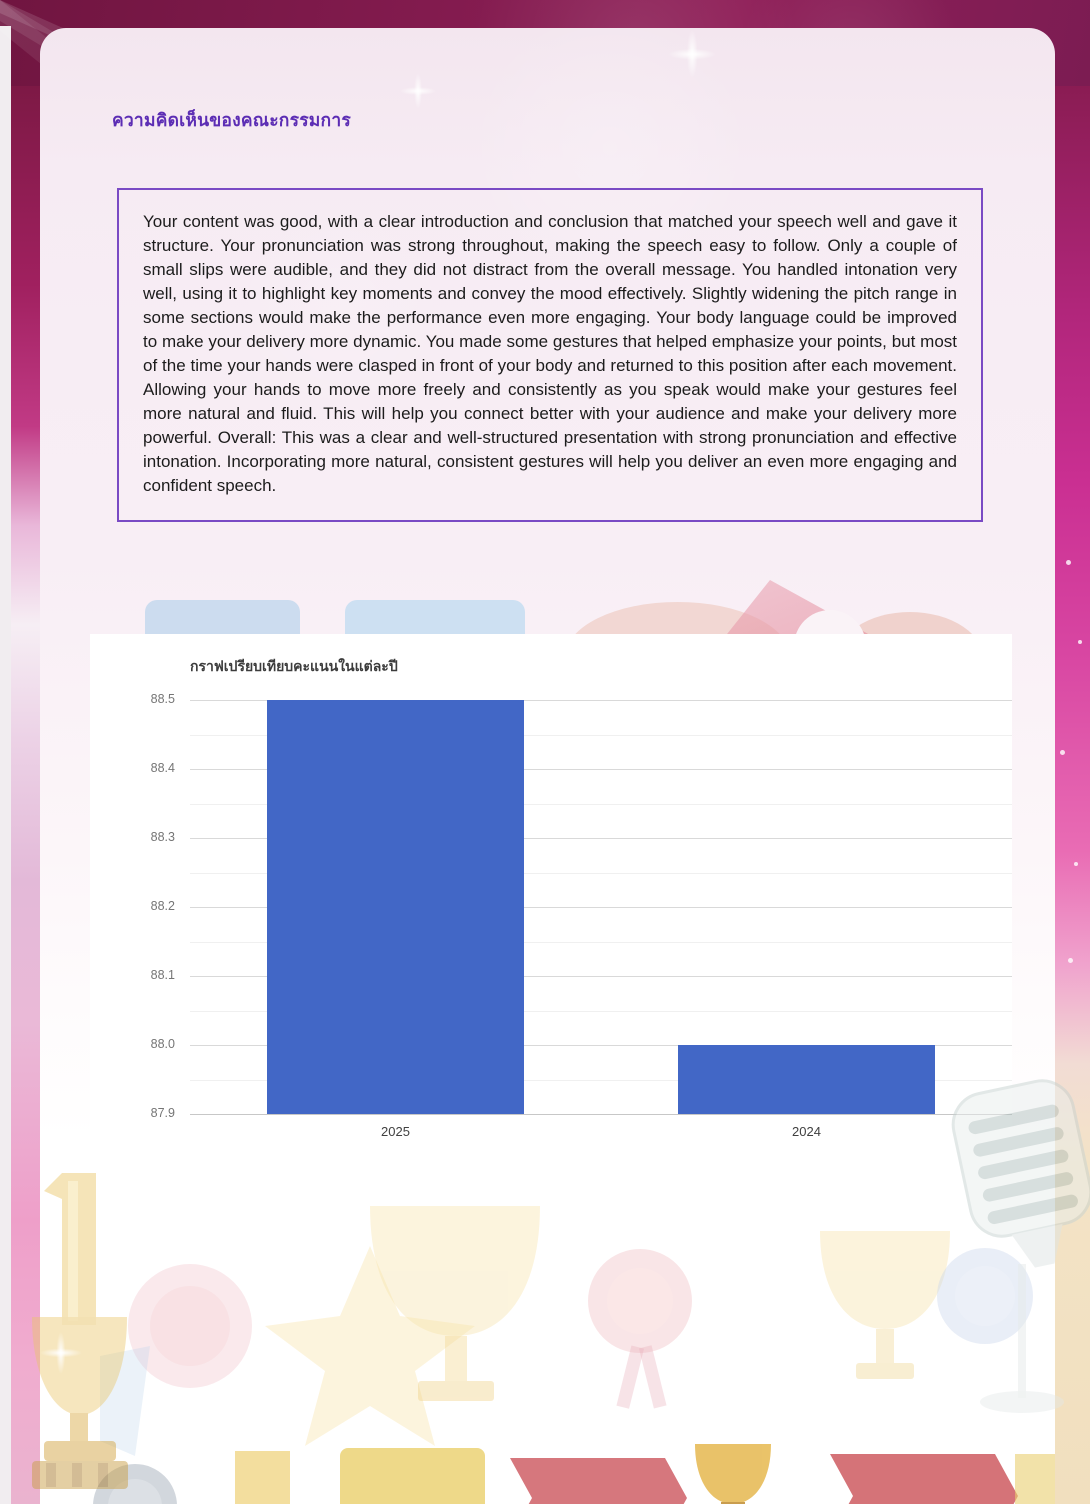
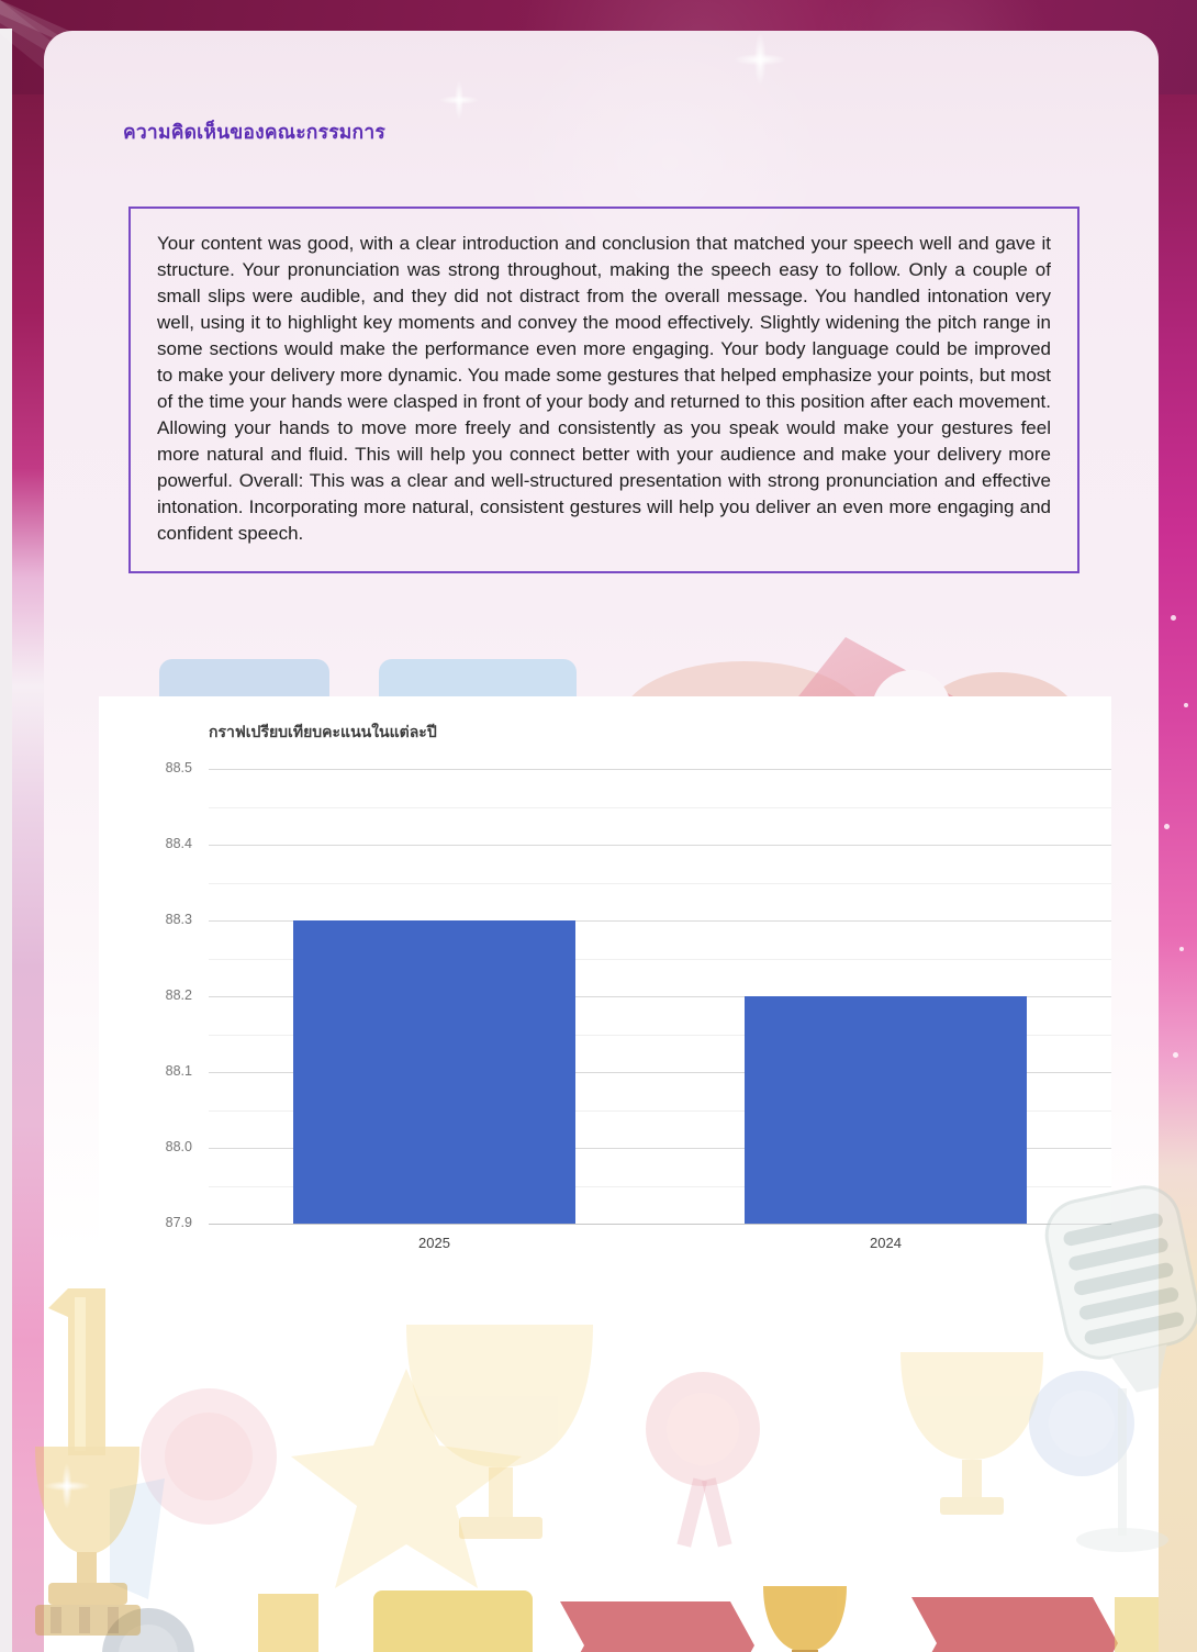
2025: 88.5 -> 88.3
2024: 88.0 -> 88.2
